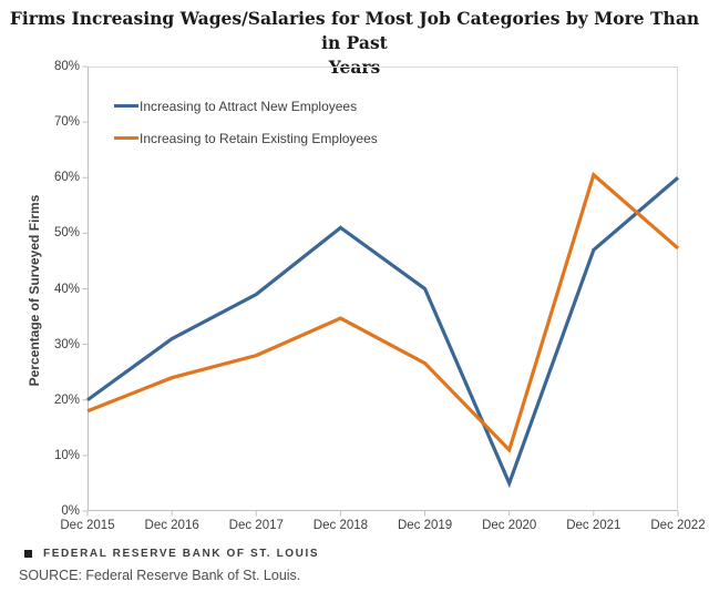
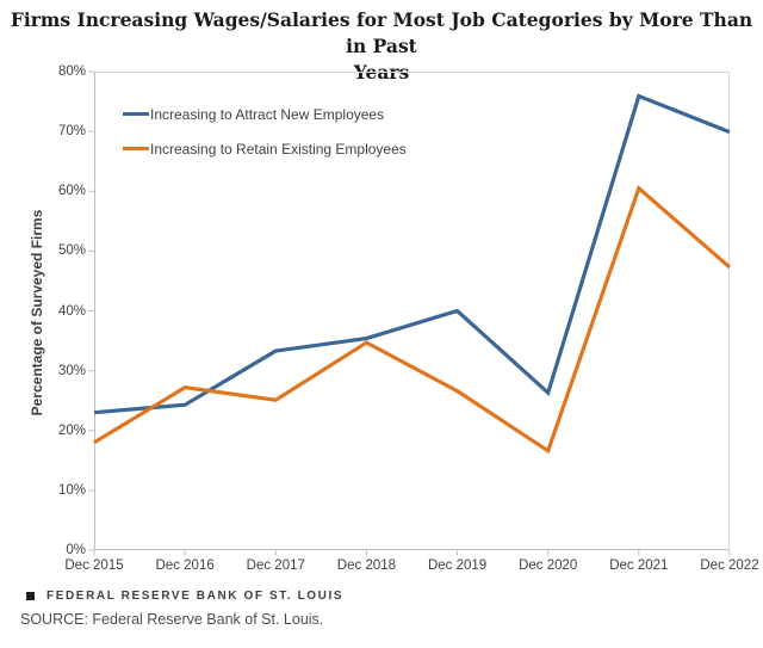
Increasing to Attract New Employees/Dec 2015: 20% -> 23%
Increasing to Attract New Employees/Dec 2016: 31% -> 24%
Increasing to Retain Existing Employees/Dec 2016: 24% -> 27%
Increasing to Attract New Employees/Dec 2017: 39% -> 33%
Increasing to Retain Existing Employees/Dec 2017: 28% -> 25%
Increasing to Attract New Employees/Dec 2018: 51% -> 35%
Increasing to Attract New Employees/Dec 2020: 5% -> 26%
Increasing to Retain Existing Employees/Dec 2020: 11% -> 17%
Increasing to Attract New Employees/Dec 2021: 47% -> 76%
Increasing to Attract New Employees/Dec 2022: 60% -> 70%
